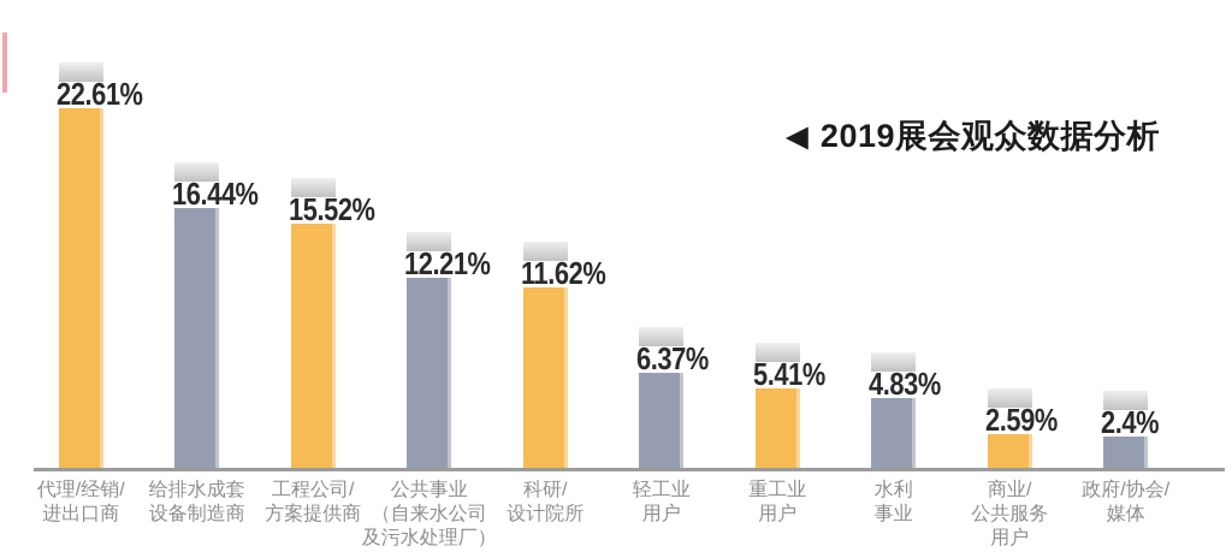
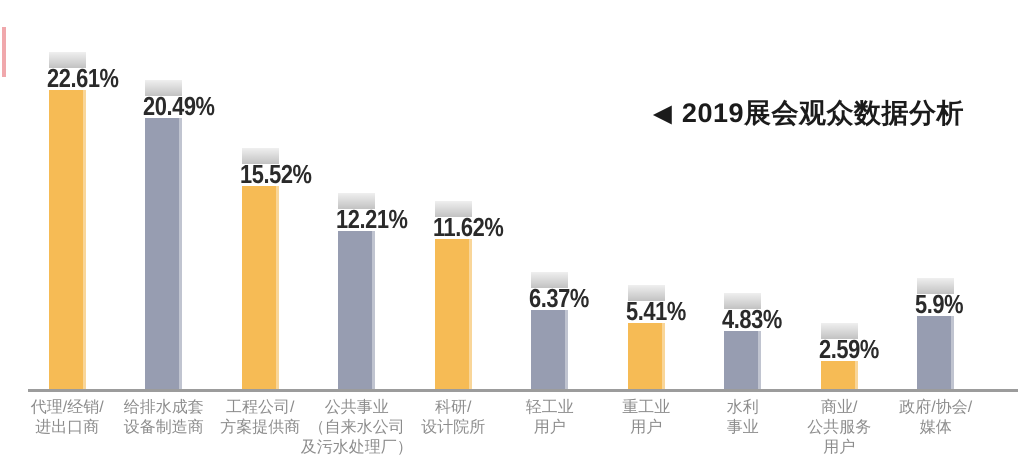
给排水成套设备制造商: 16.44% -> 20.49%
政府/协会/媒体: 2.4% -> 5.9%
